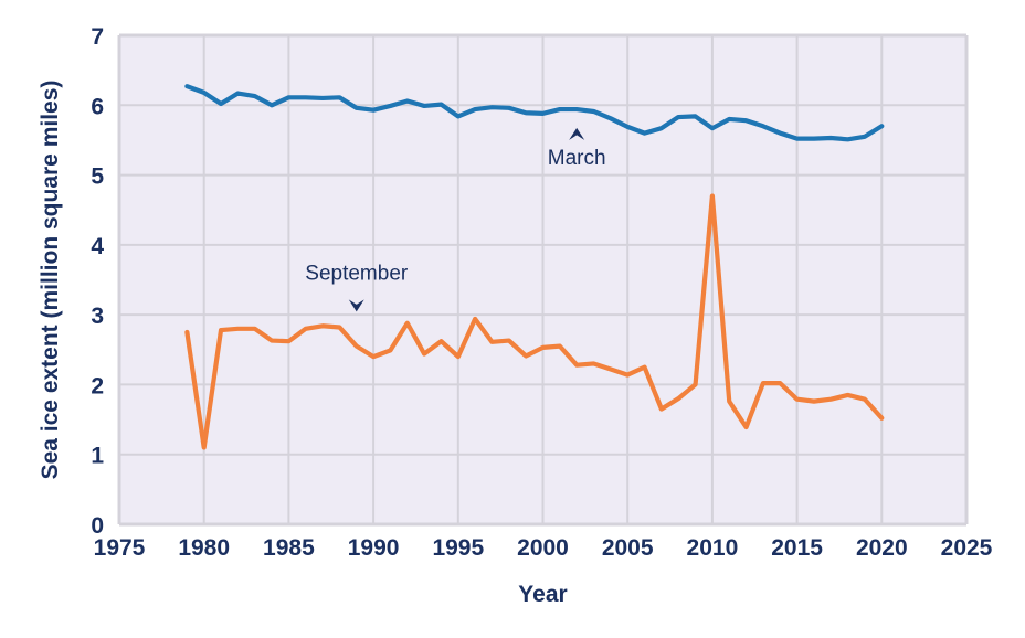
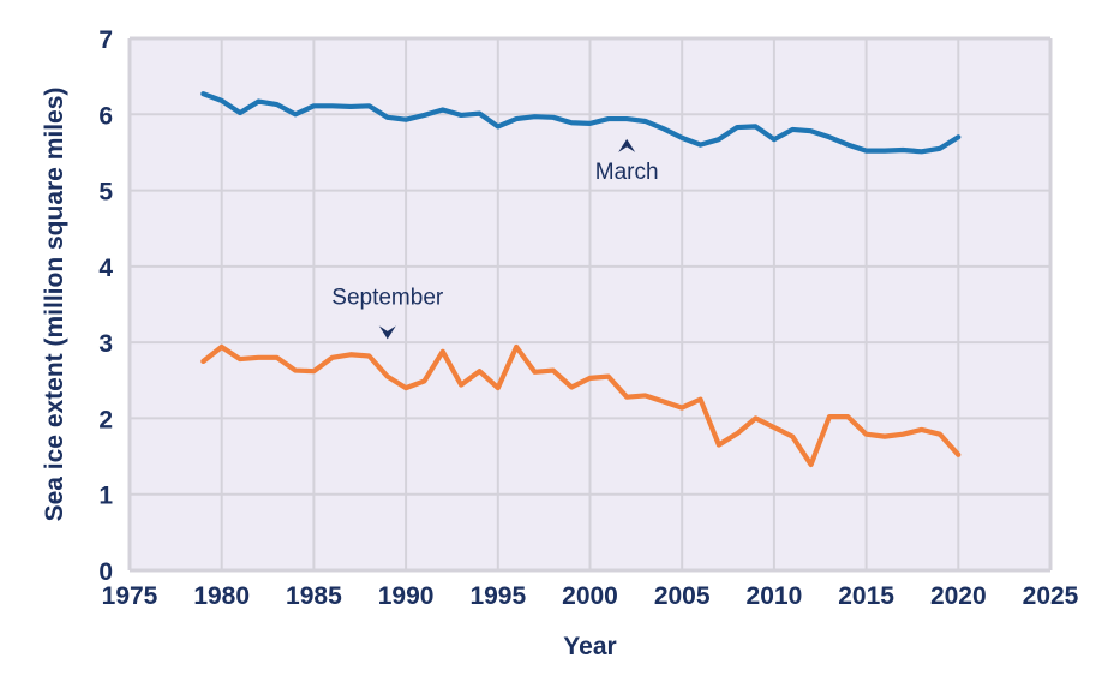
September/1980: 1.1 -> 2.9
September/2010: 4.7 -> 1.9
